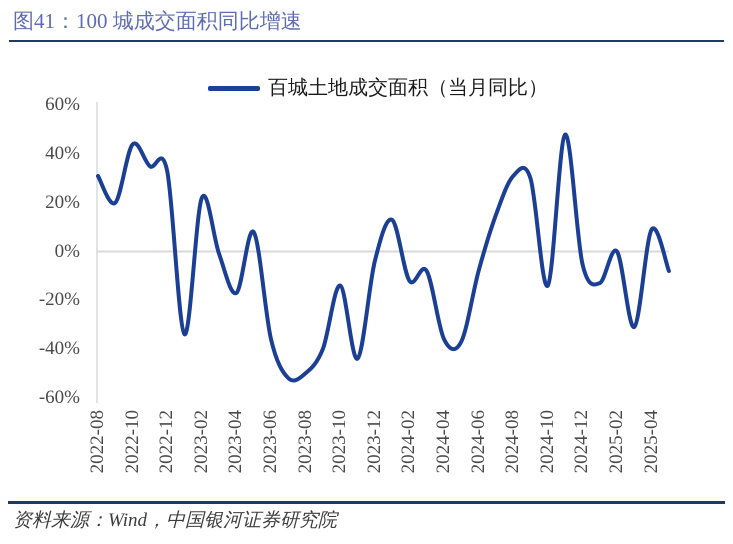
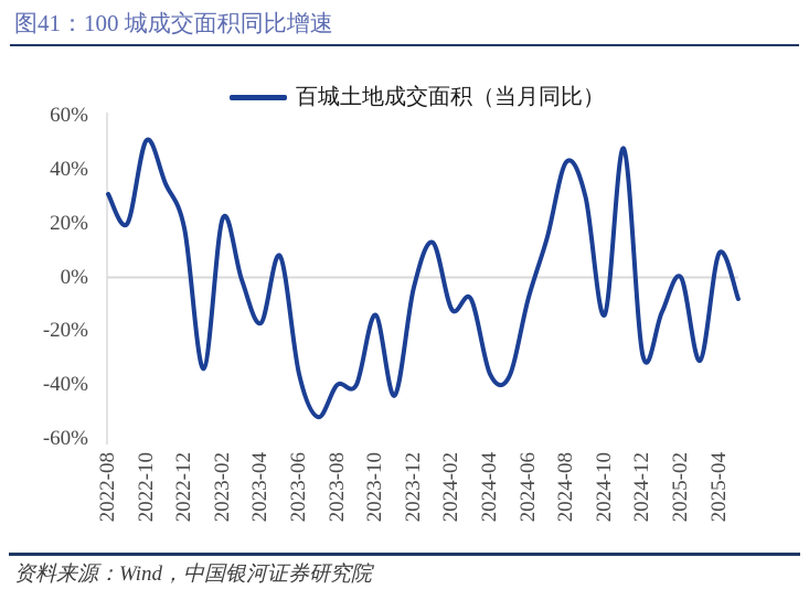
2022-10: 44% -> 51%
2022-12: 33% -> 18%
2023-08: -50% -> -40%
2024-08: 31% -> 43%
2024-12: -5% -> -29%
